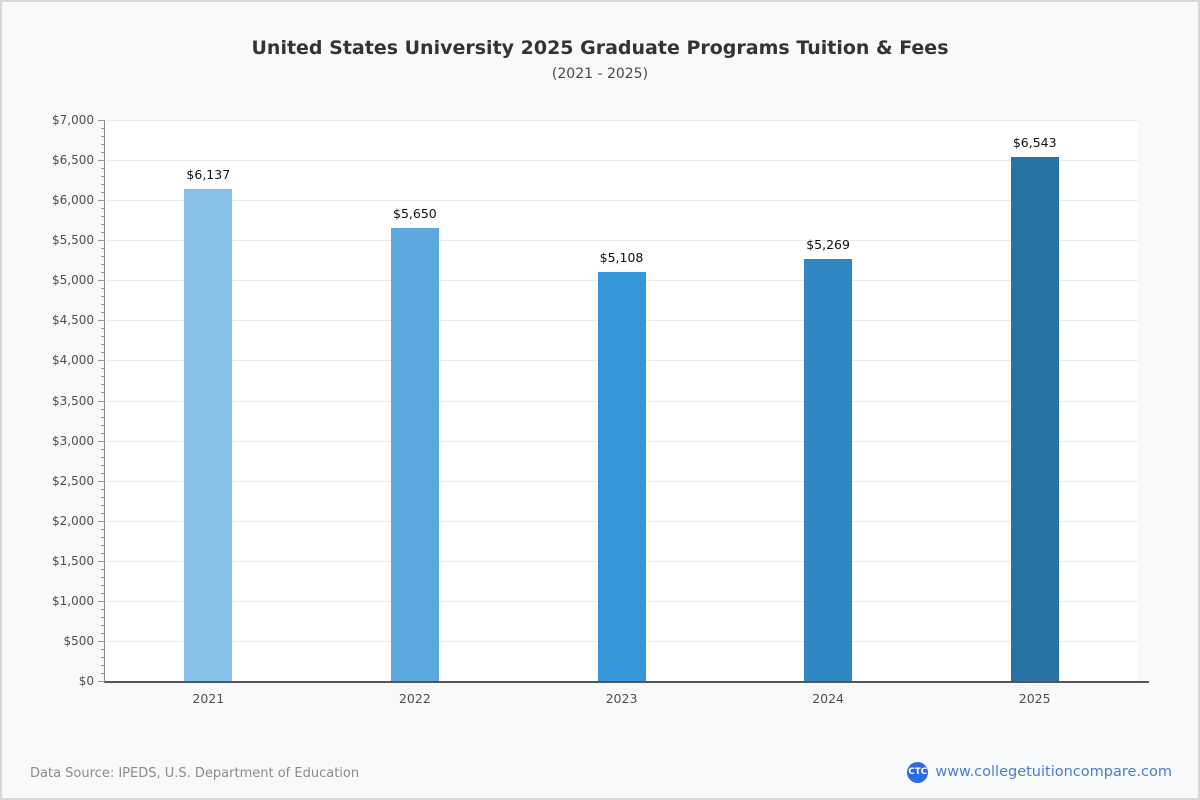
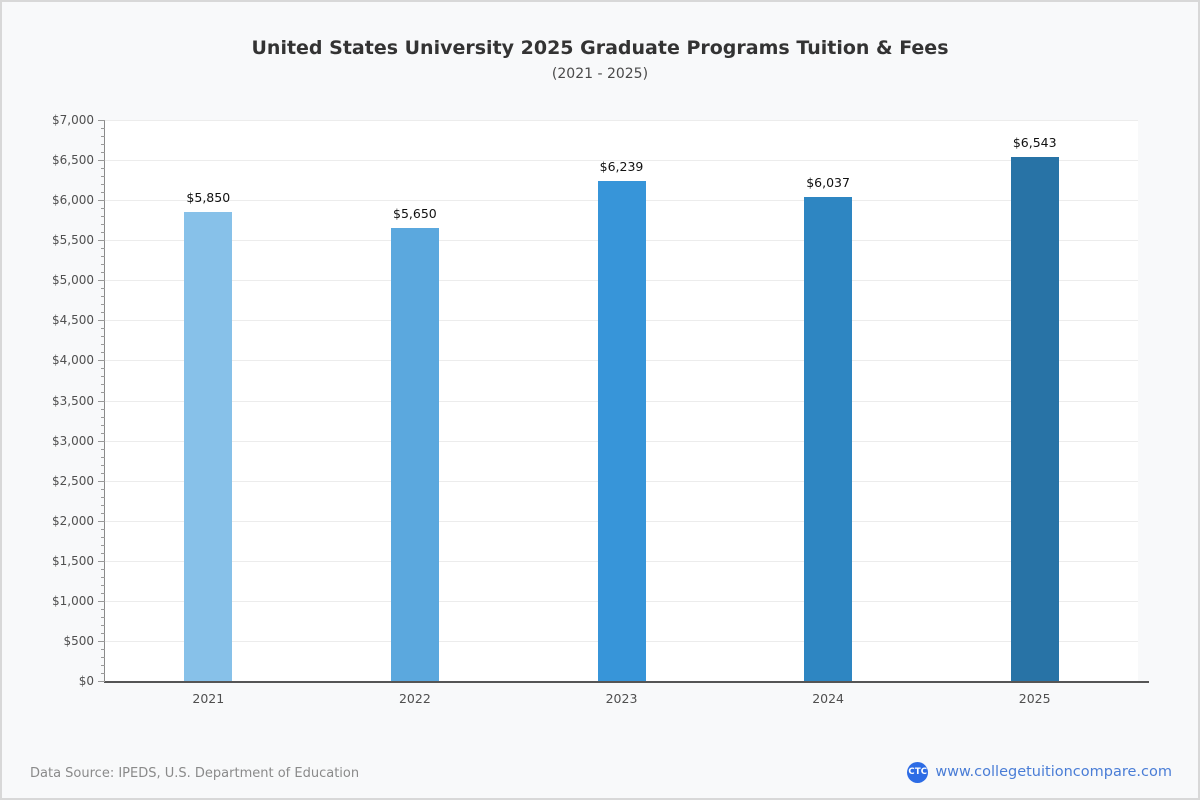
2021: $6,137 -> $5,850
2023: $5,108 -> $6,239
2024: $5,269 -> $6,037
